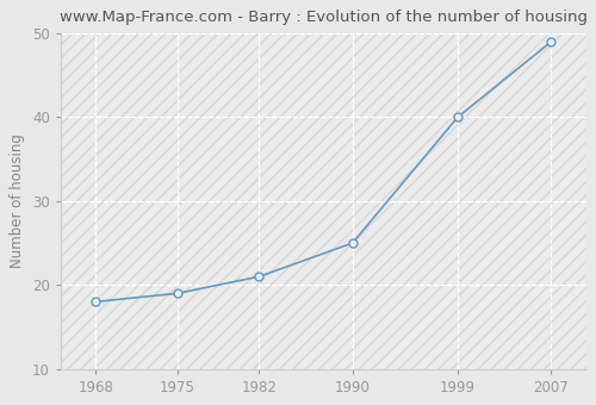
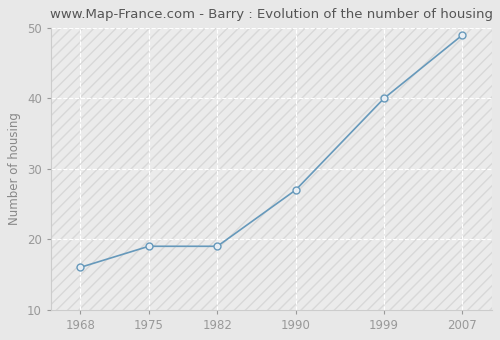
1968: 18 -> 16
1982: 21 -> 19
1990: 25 -> 27
